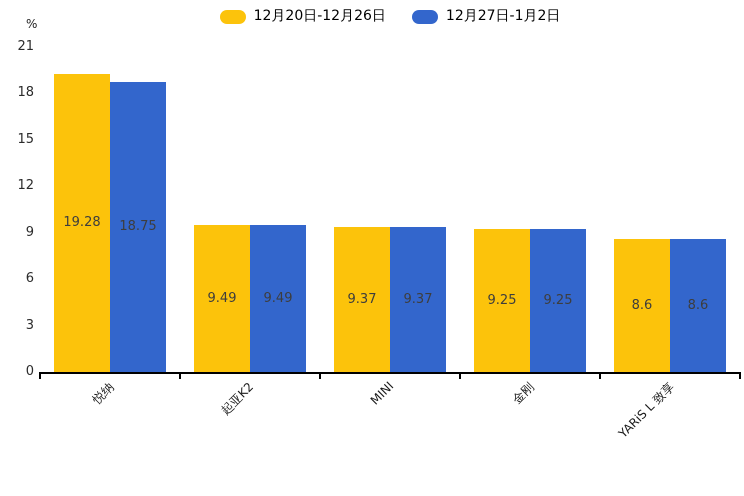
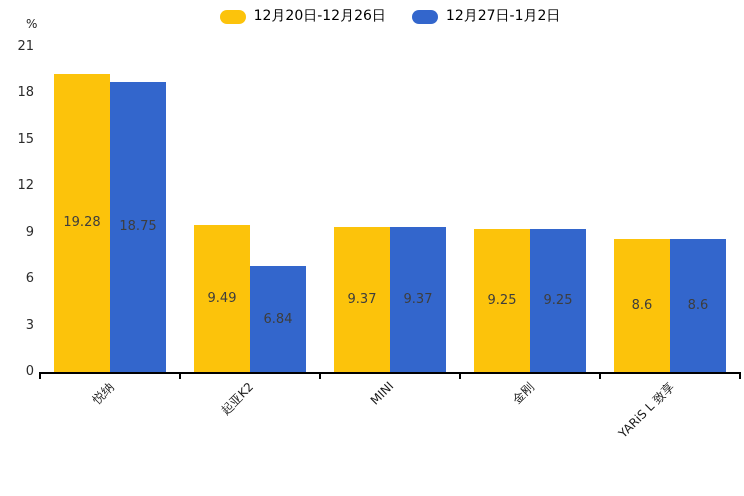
12月27日-1月2日/起亚K2: 9.49 -> 6.84
